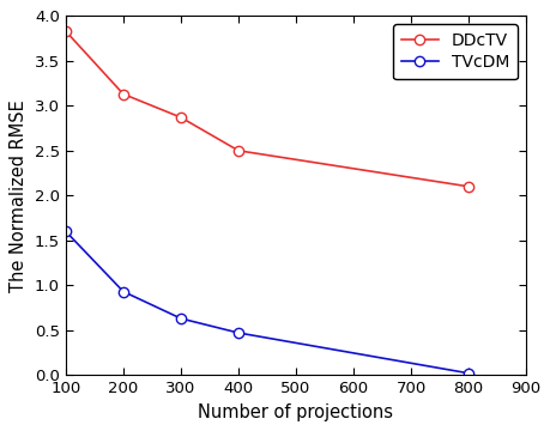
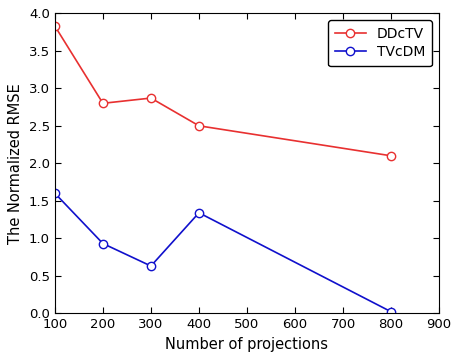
DDcTV/200: 3.13 -> 2.80
TVcDM/400: 0.47 -> 1.34
